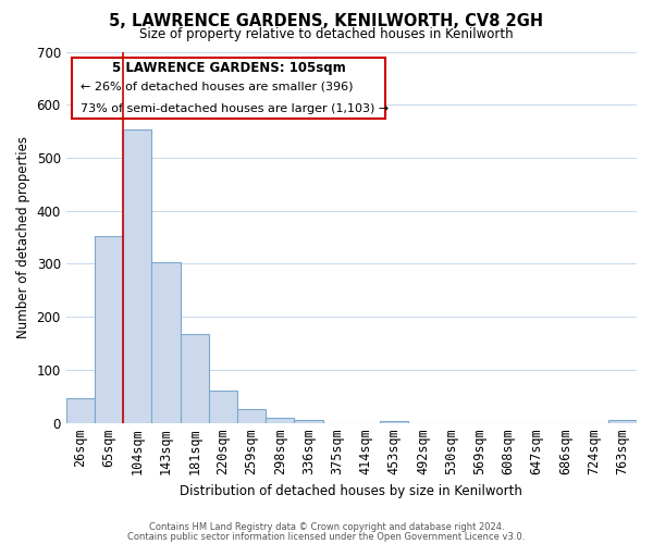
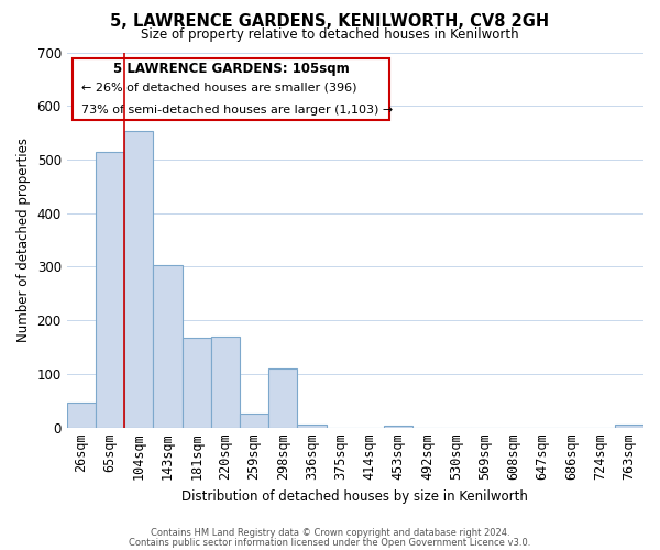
65sqm: 352 -> 515
220sqm: 60 -> 170
298sqm: 10 -> 110
